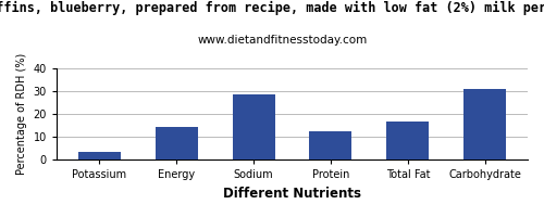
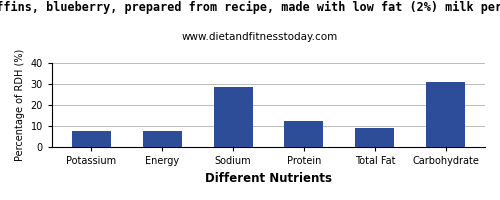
Potassium: 3.5 -> 8.0
Energy: 14.5 -> 8.0
Total Fat: 17.0 -> 9.0
